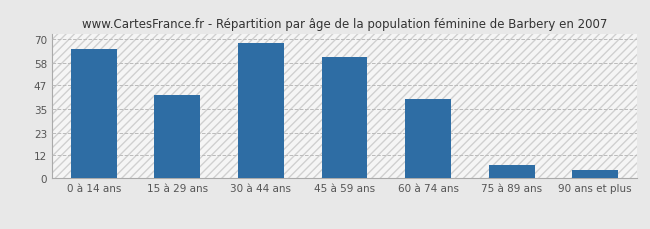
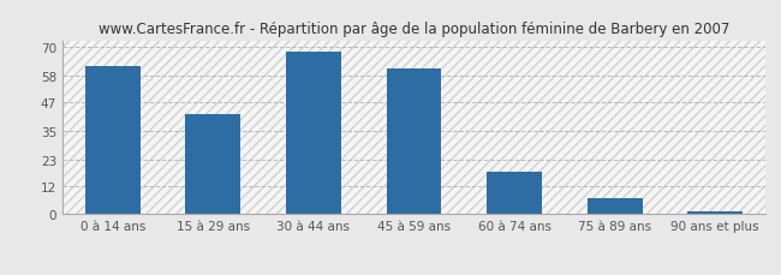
0 à 14 ans: 65 -> 62
60 à 74 ans: 40 -> 18
90 ans et plus: 4 -> 1
